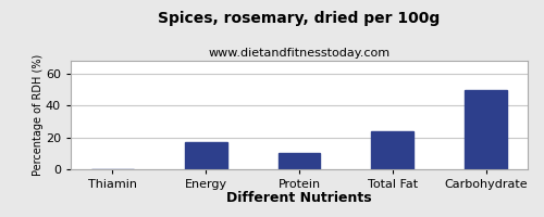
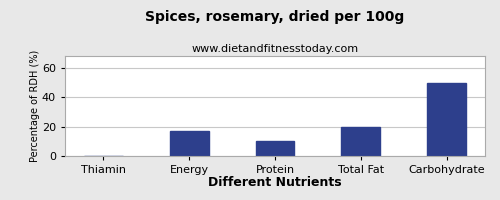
Total Fat: 24 -> 20
